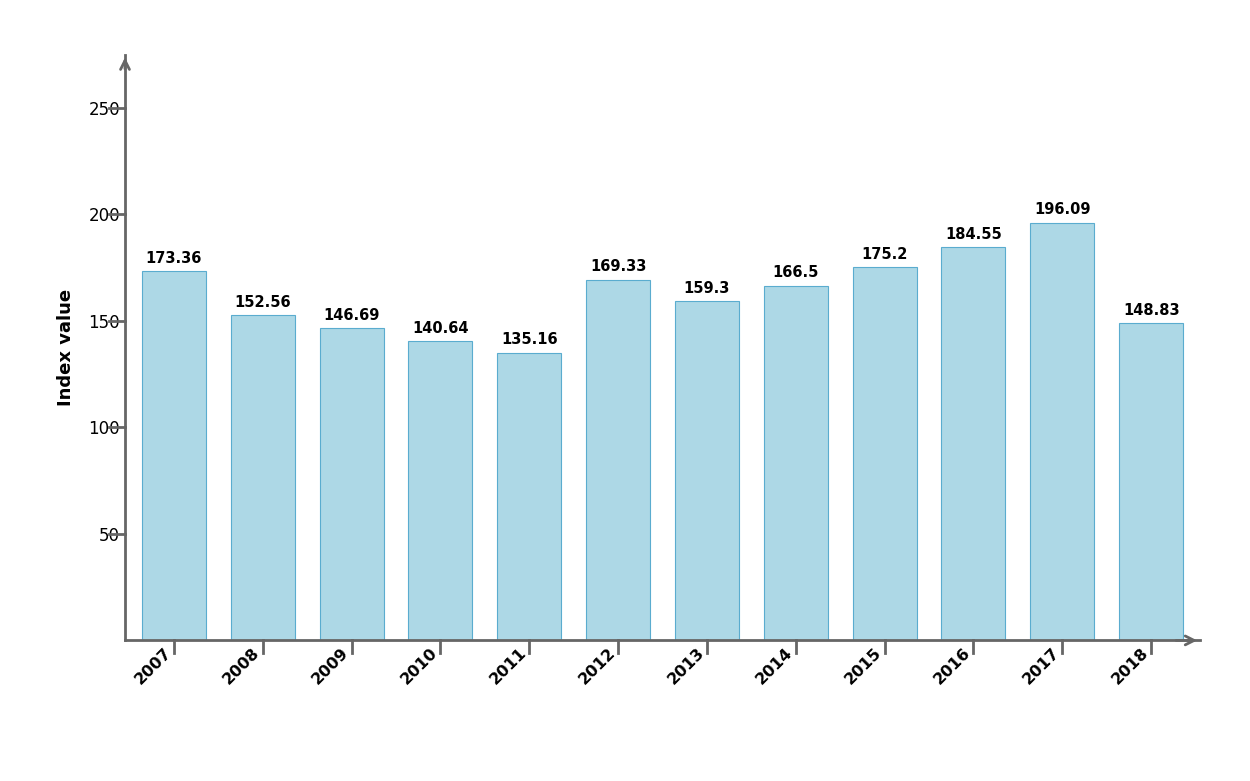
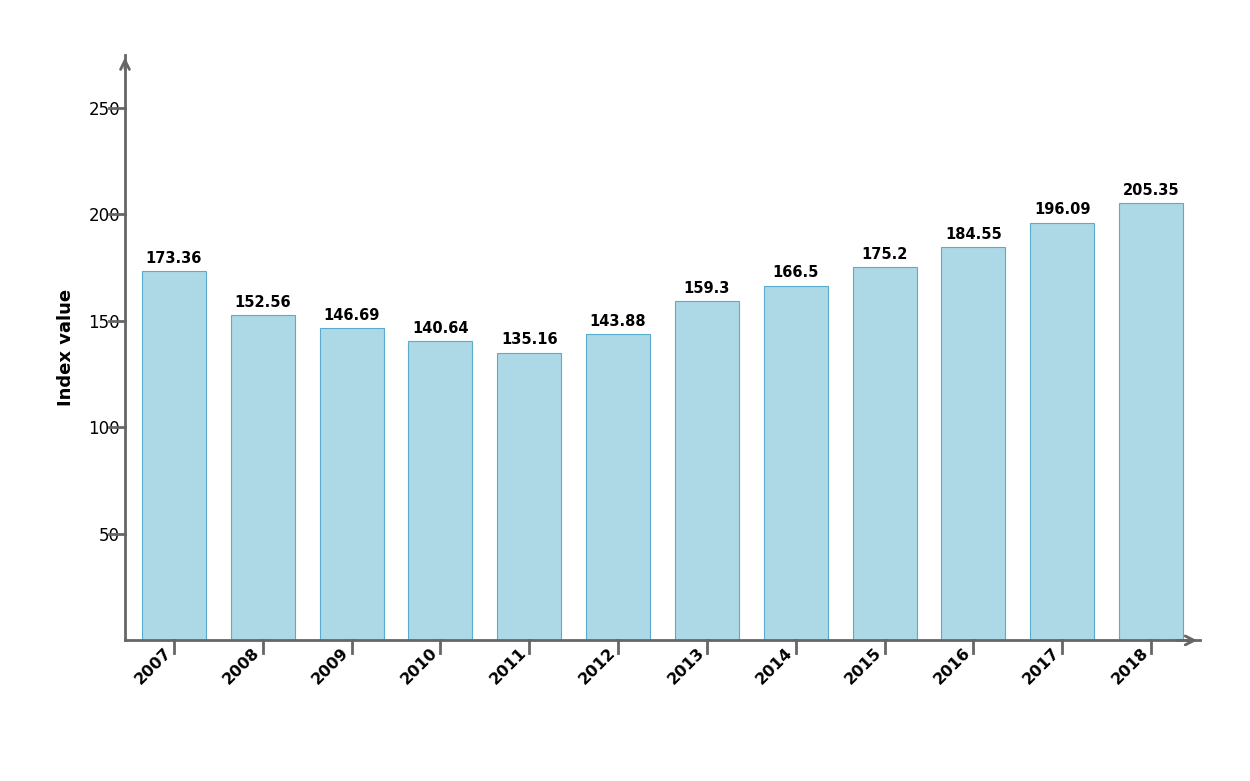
2012: 169.33 -> 143.88
2018: 148.83 -> 205.35
